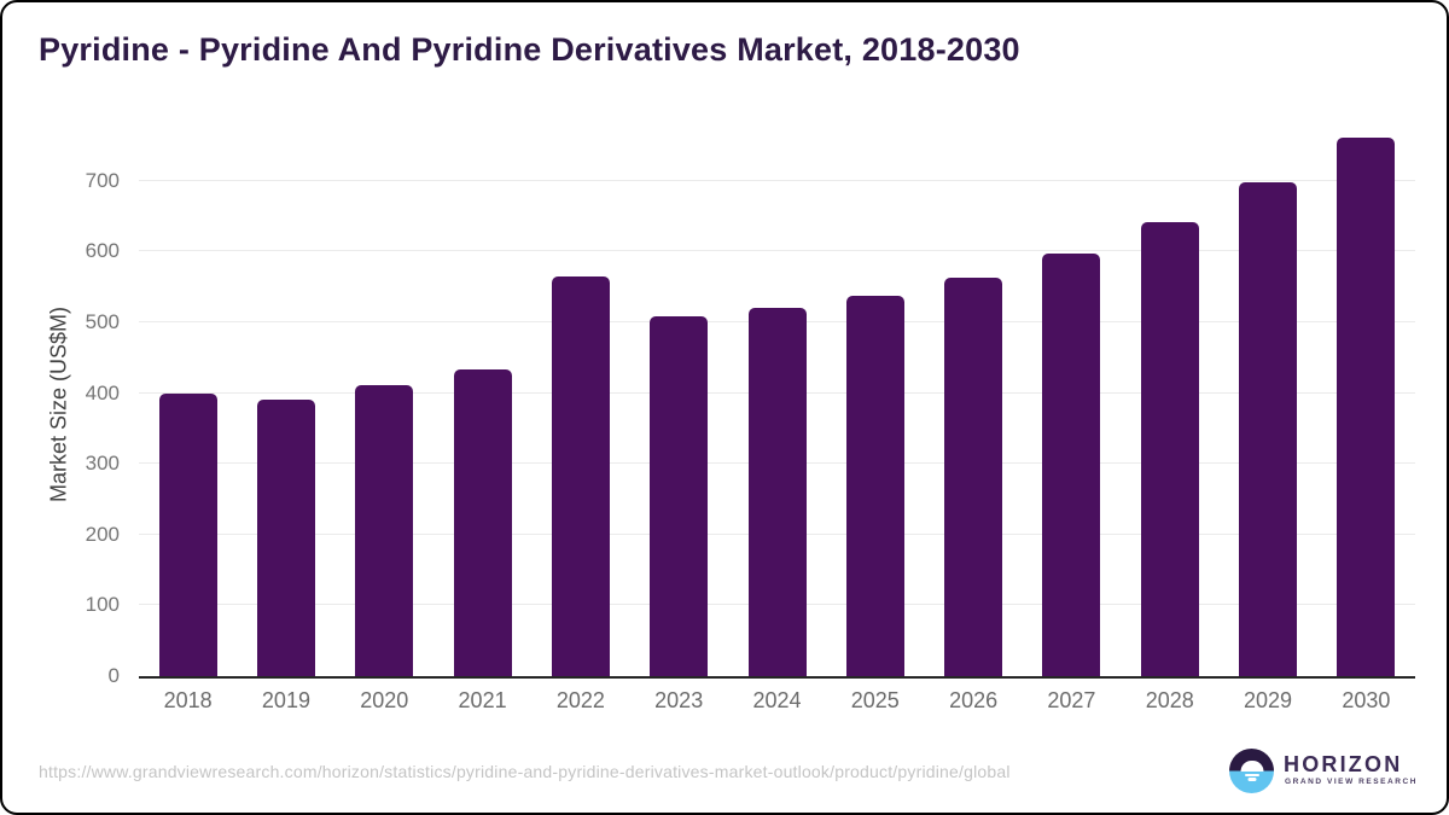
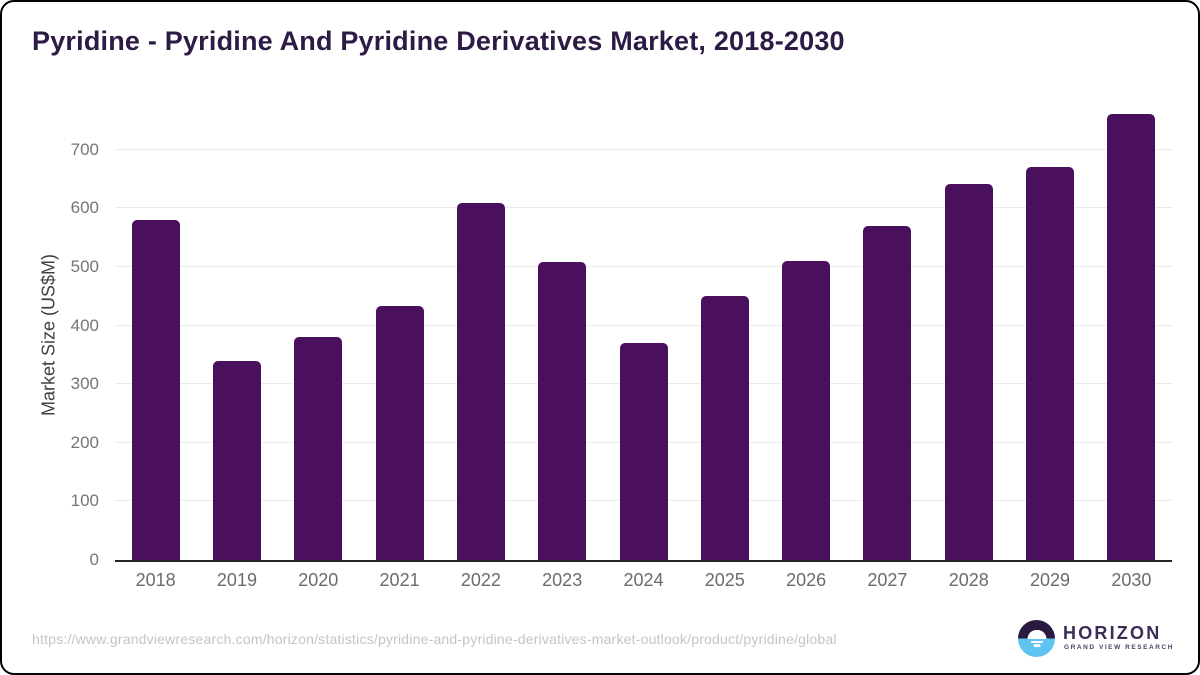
2018: 400 -> 580
2019: 390 -> 340
2020: 410 -> 380
2022: 560 -> 610
2024: 520 -> 370
2025: 540 -> 450
2026: 560 -> 510
2027: 600 -> 570
2029: 700 -> 670
